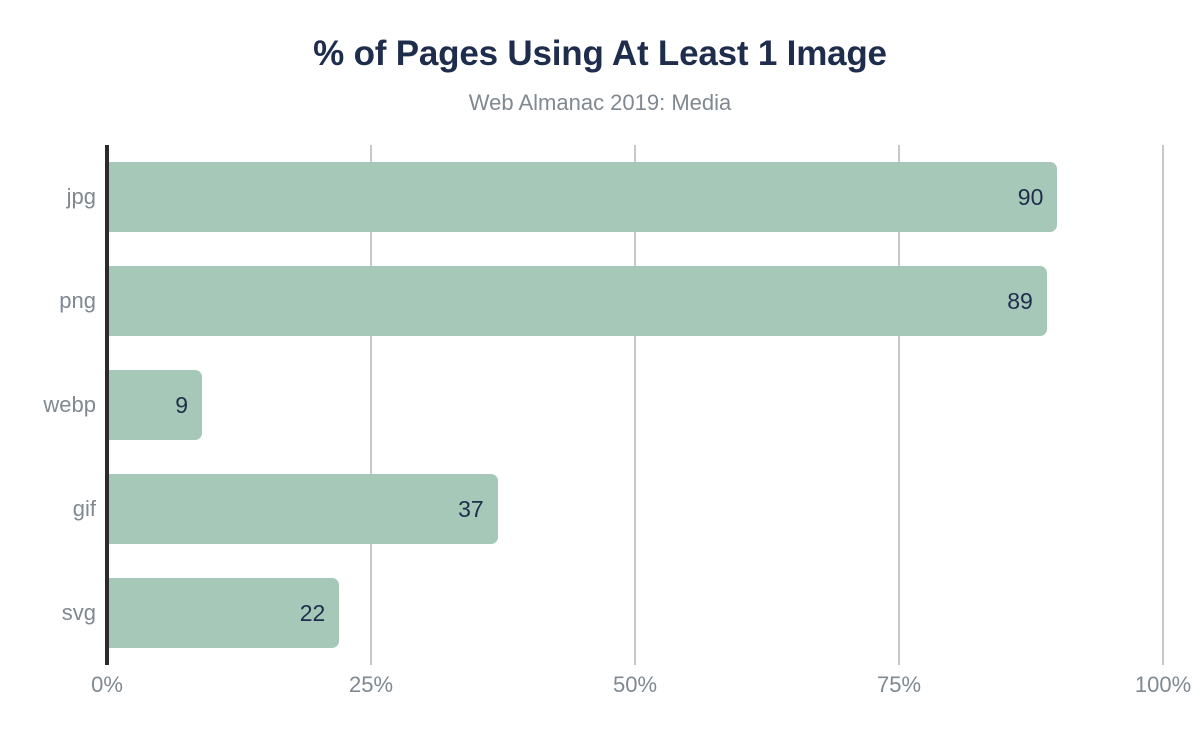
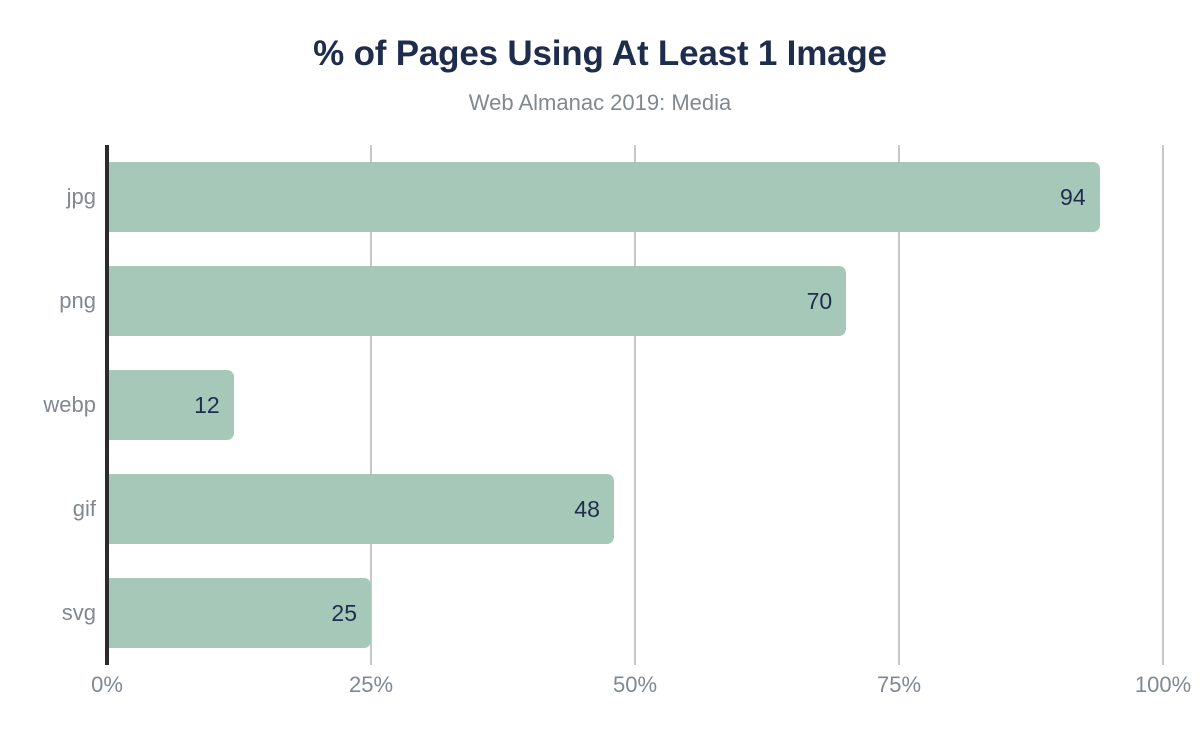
jpg: 90 -> 94
png: 89 -> 70
webp: 9 -> 12
gif: 37 -> 48
svg: 22 -> 25
